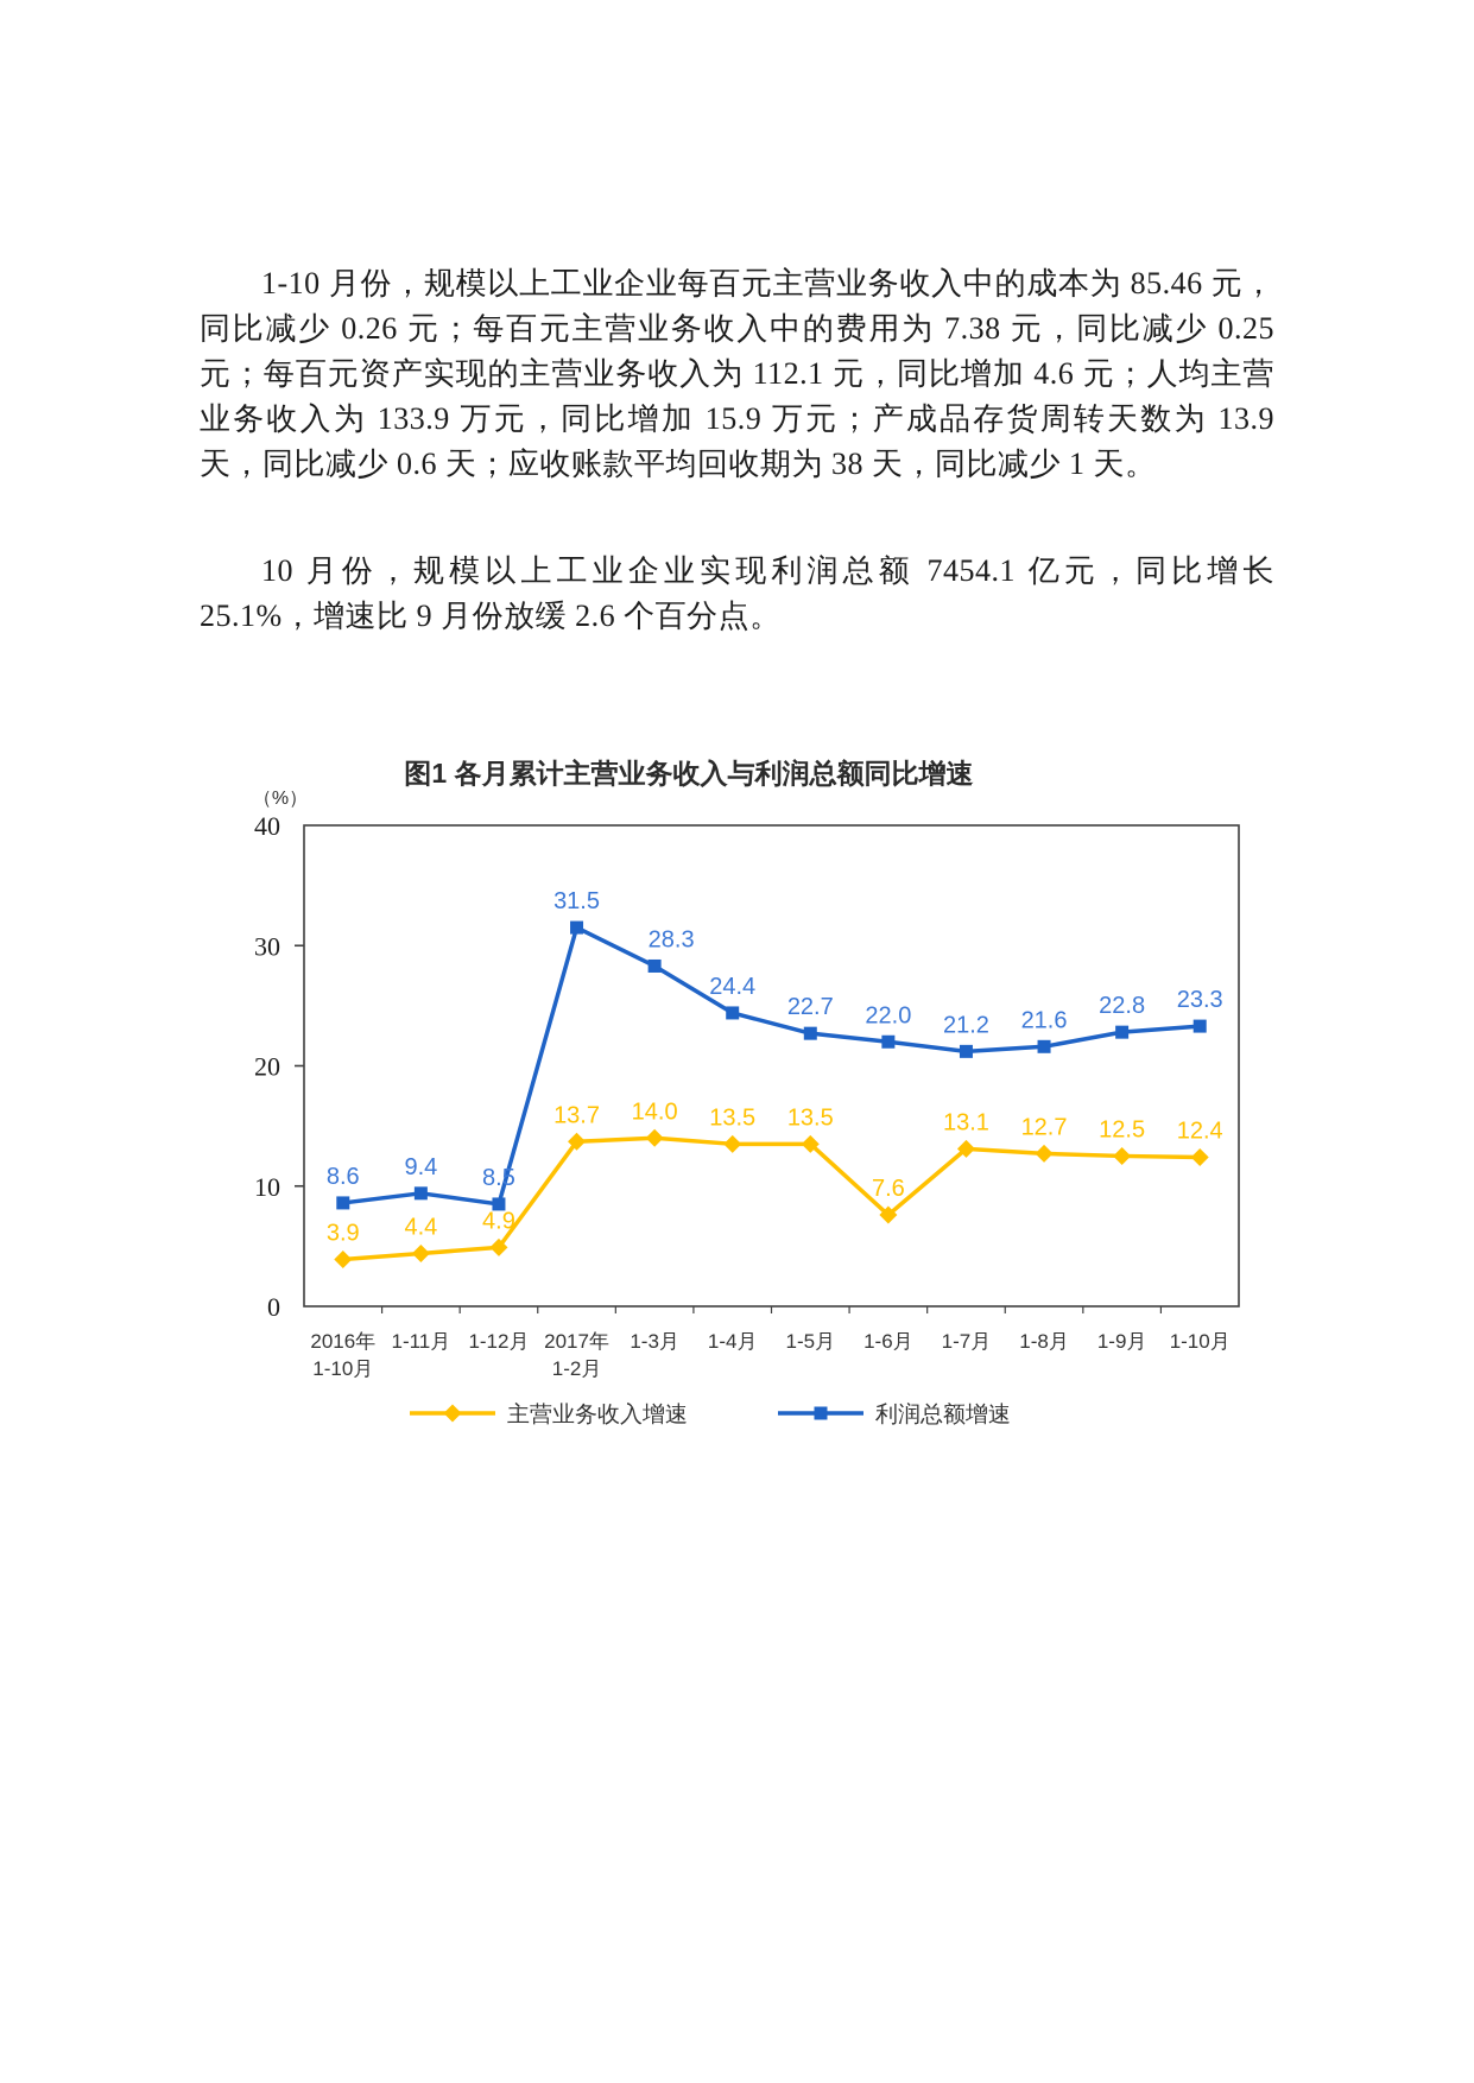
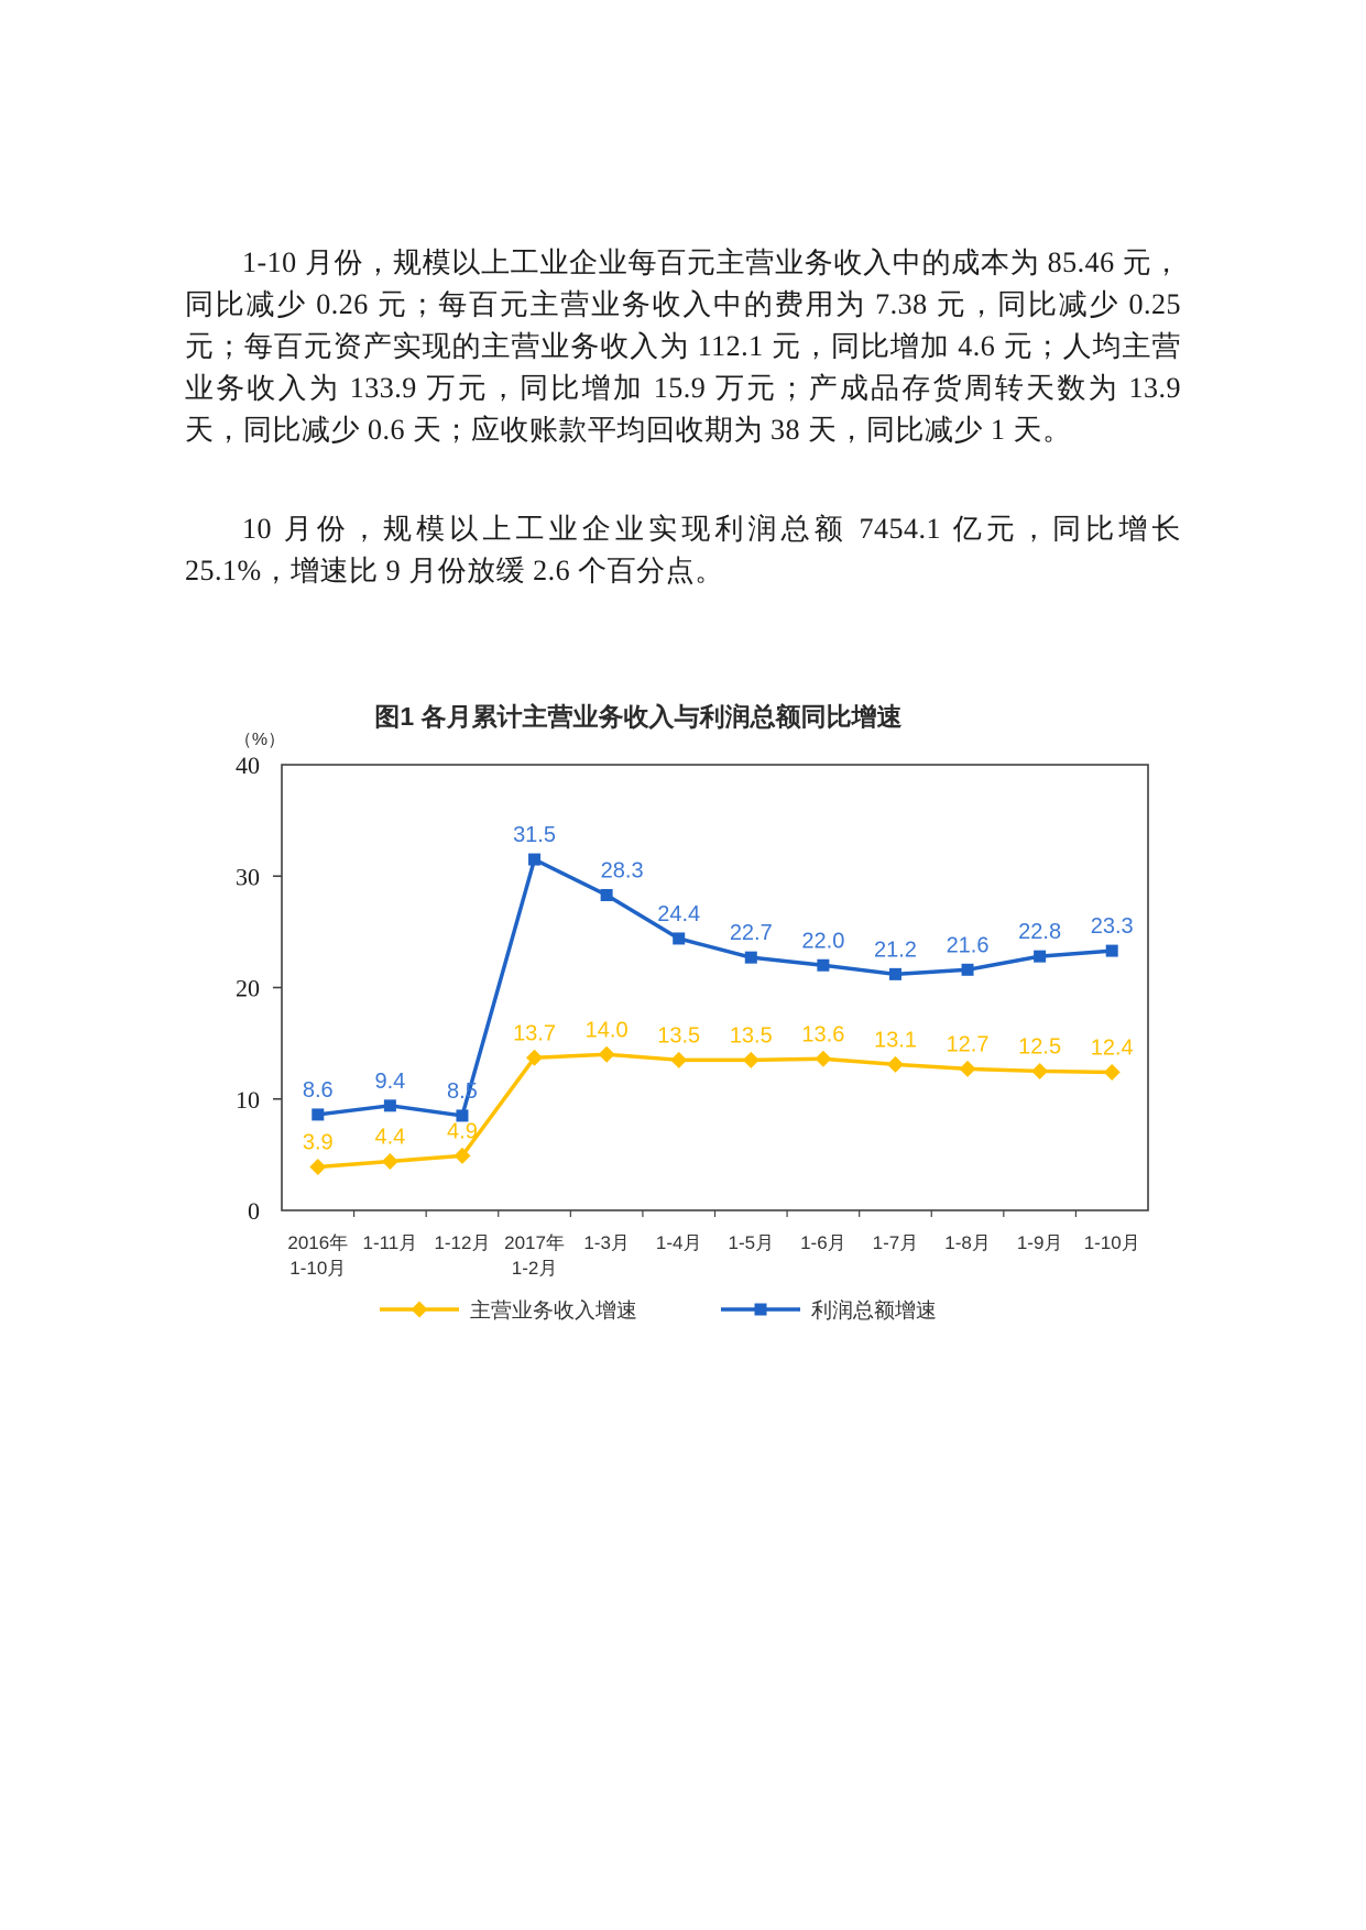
主营业务收入增速/1-6月: 7.6 -> 13.6
